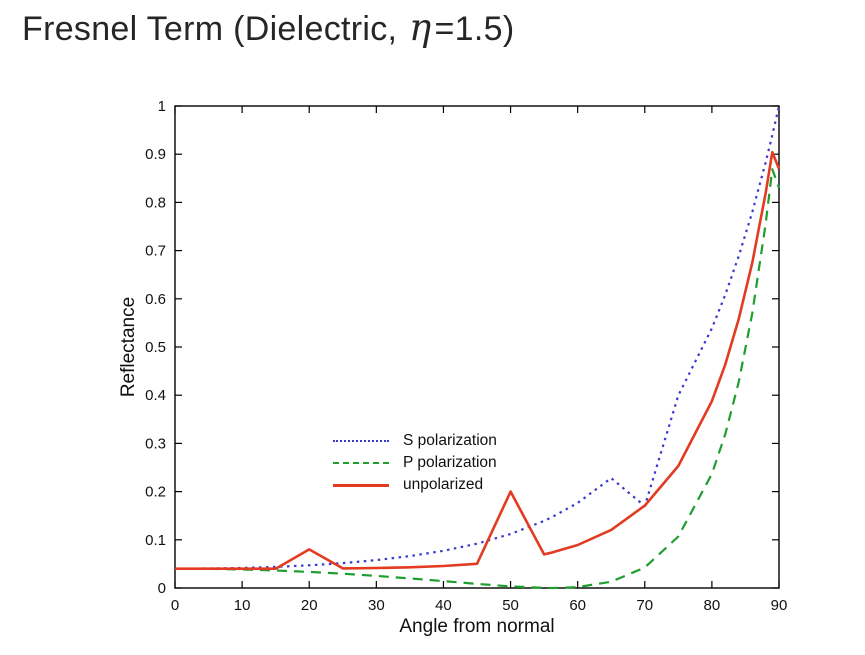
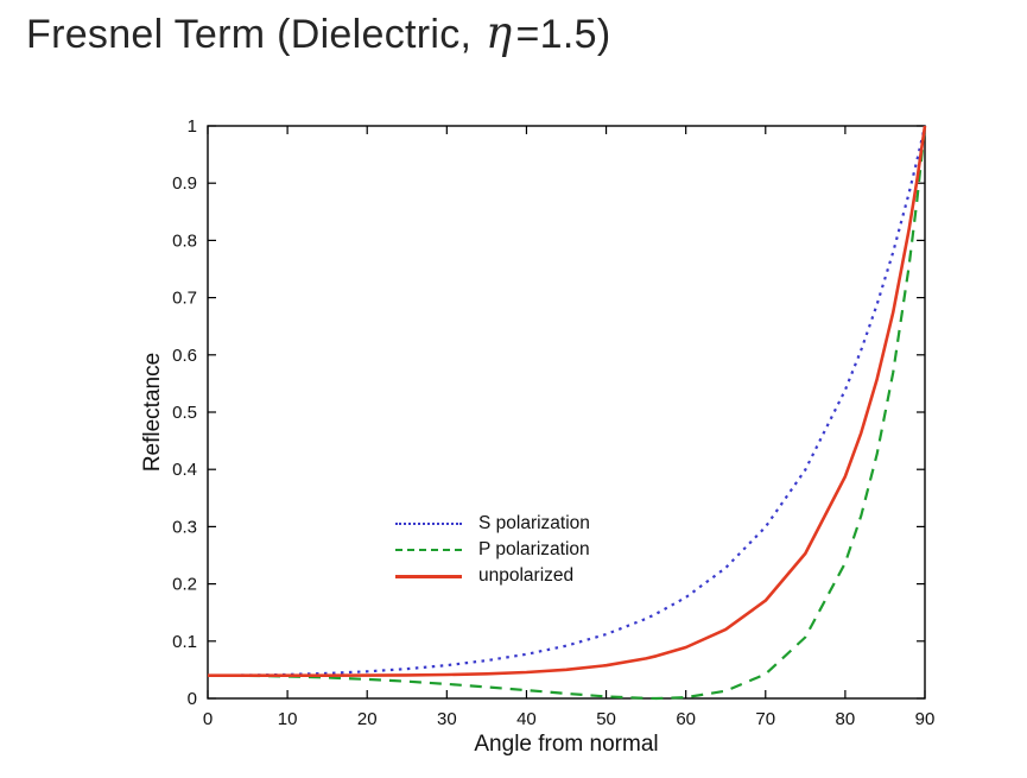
unpolarized/20: 0.08 -> 0.04
unpolarized/50: 0.20 -> 0.06
S polarization/70: 0.17 -> 0.30
P polarization/90: 0.83 -> 1.00
unpolarized/90: 0.87 -> 1.00
